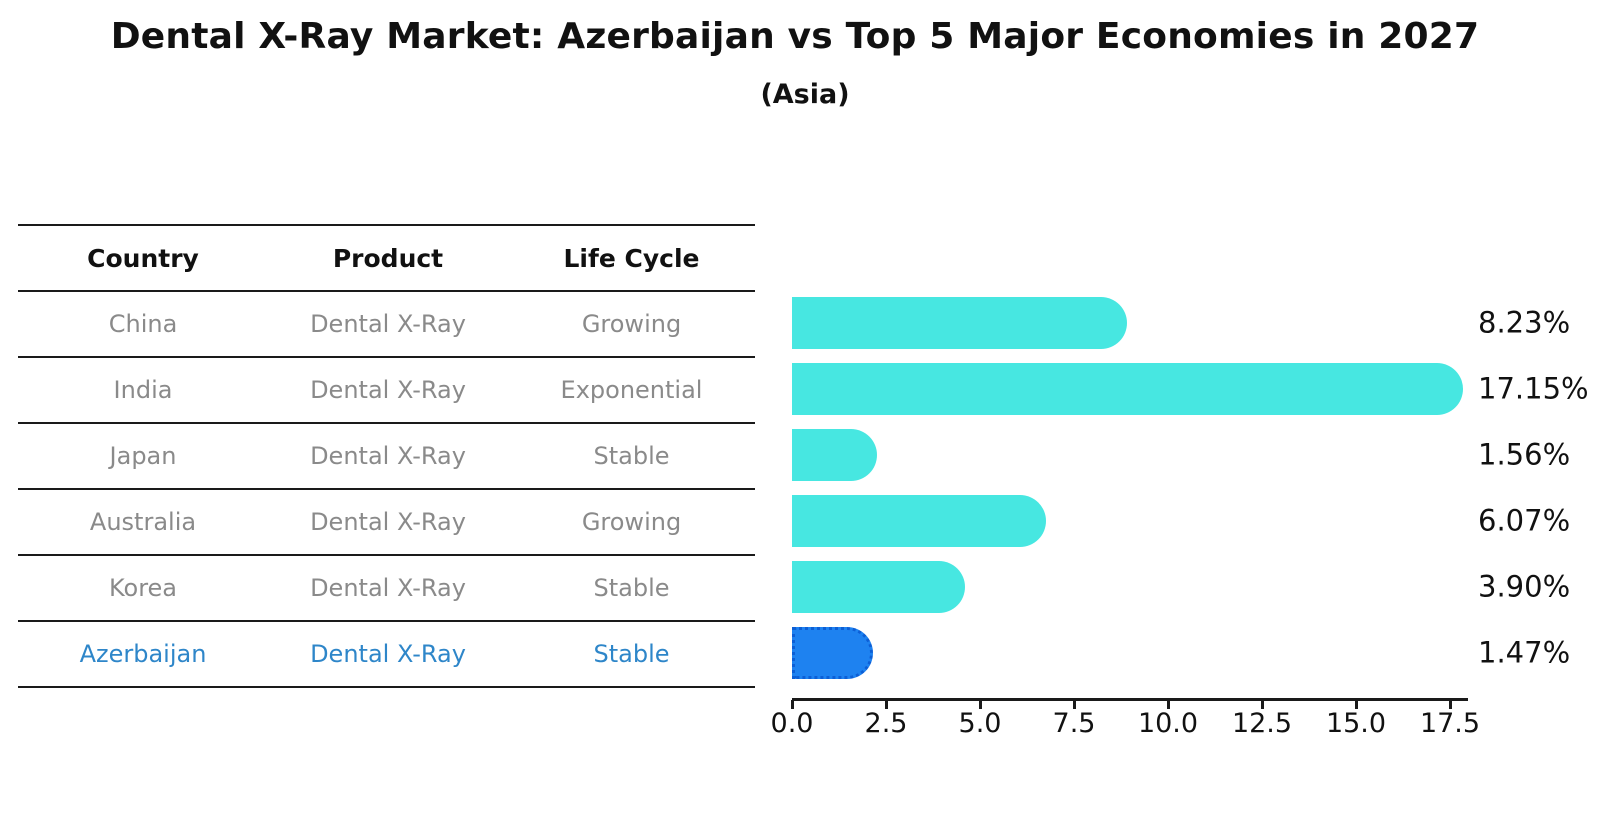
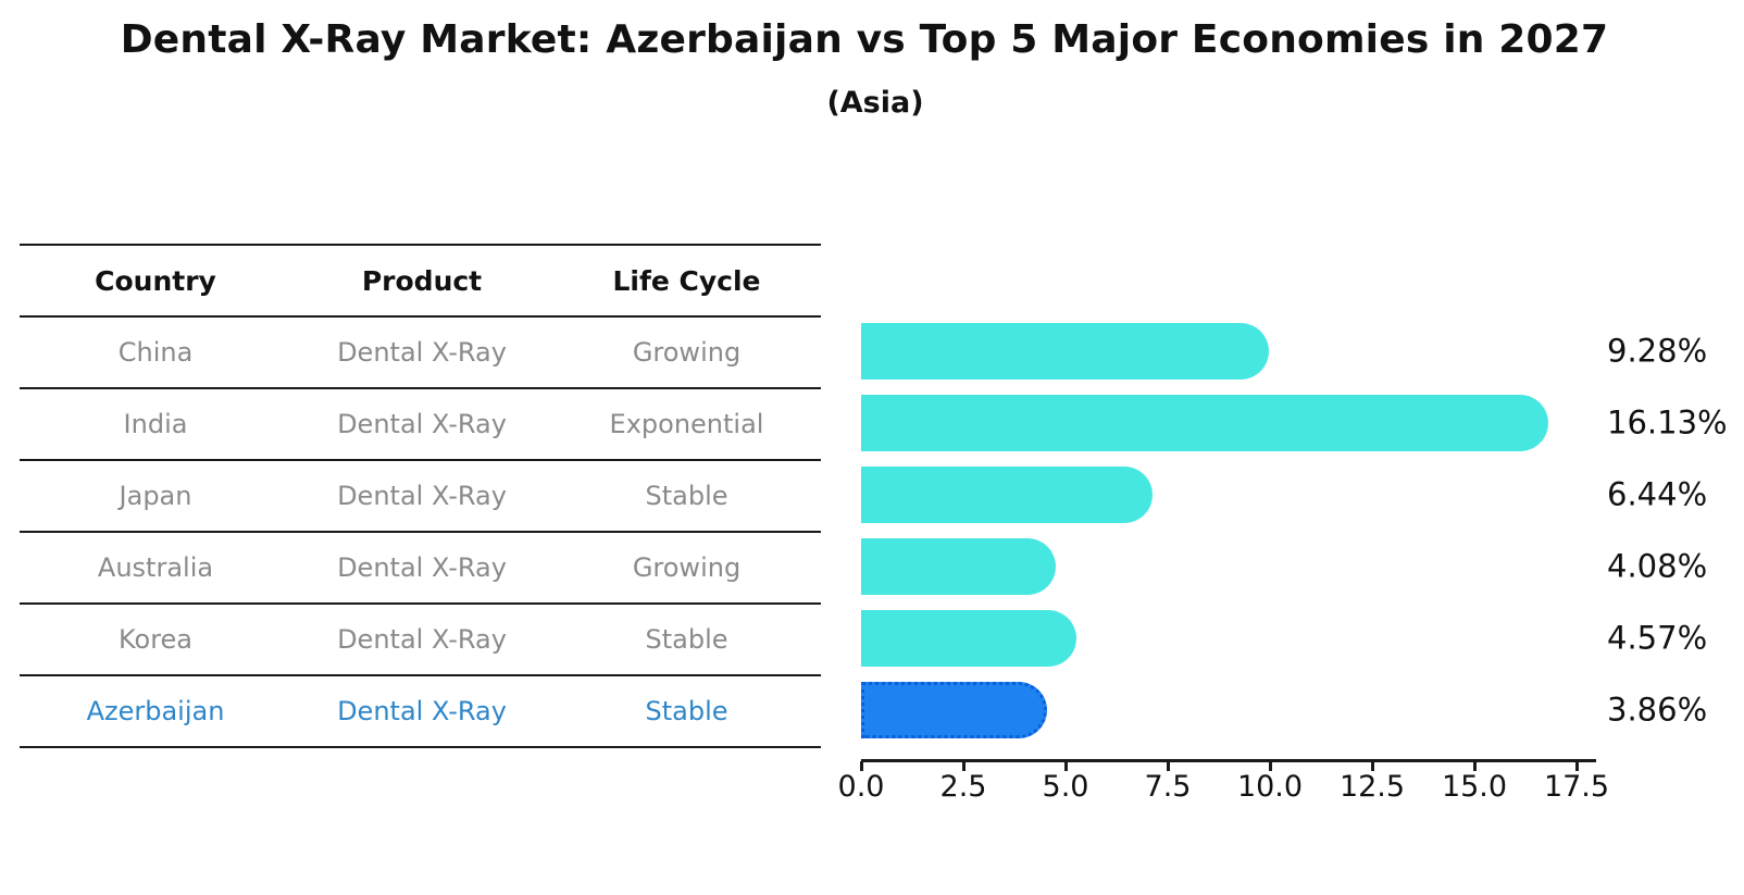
China: 8.23% -> 9.28%
India: 17.15% -> 16.13%
Japan: 1.56% -> 6.44%
Australia: 6.07% -> 4.08%
Korea: 3.90% -> 4.57%
Azerbaijan: 1.47% -> 3.86%
